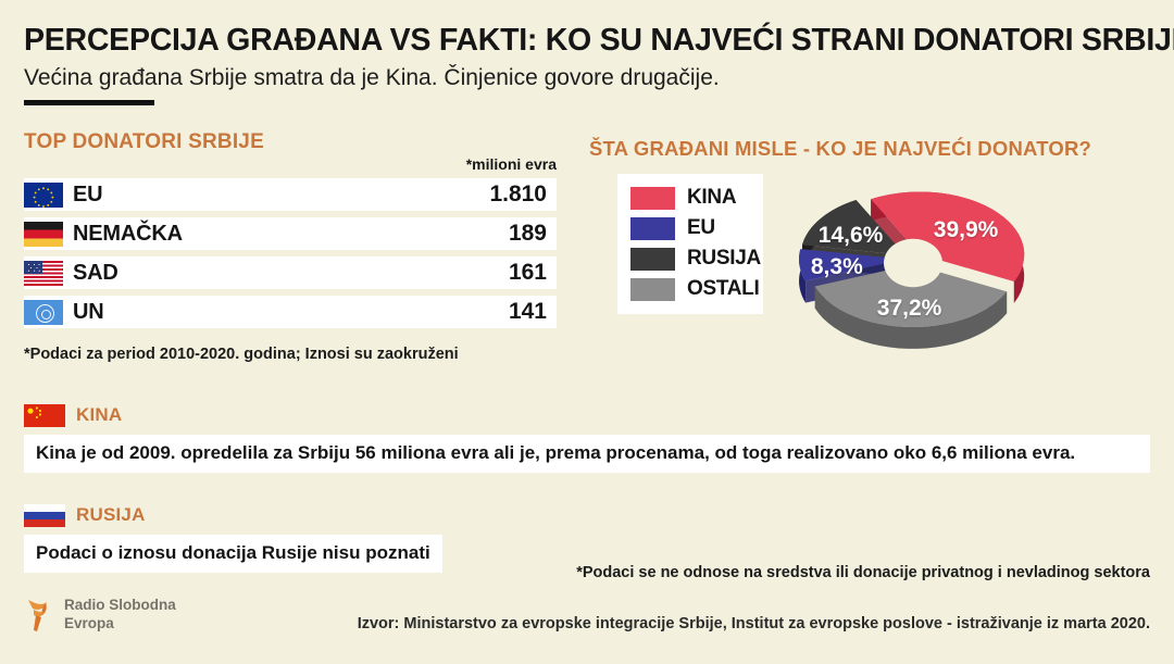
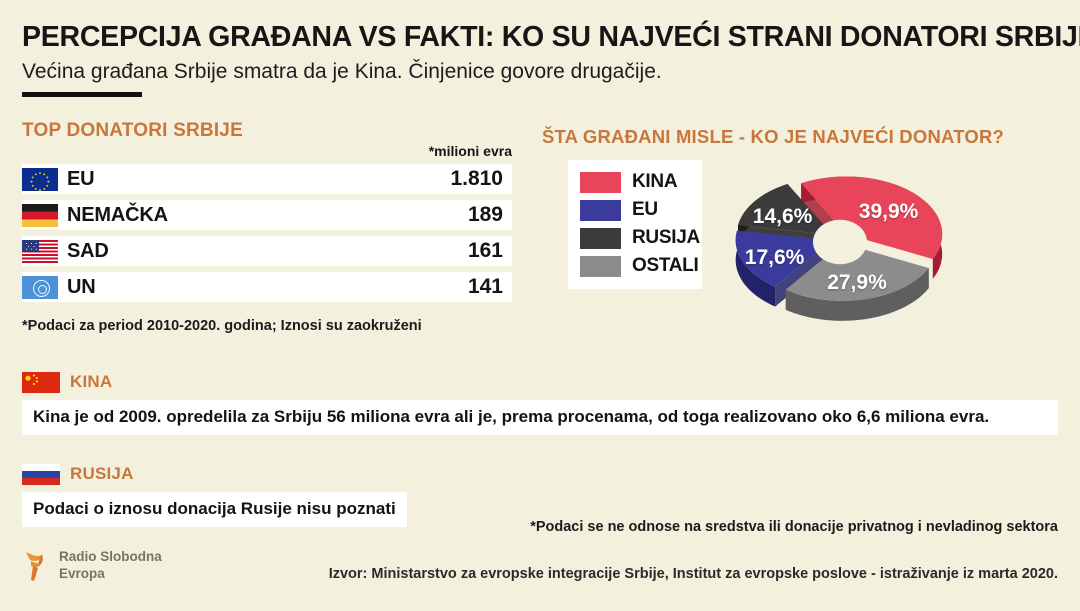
OSTALI: 37,2% -> 27,9%
EU: 8,3% -> 17,6%
